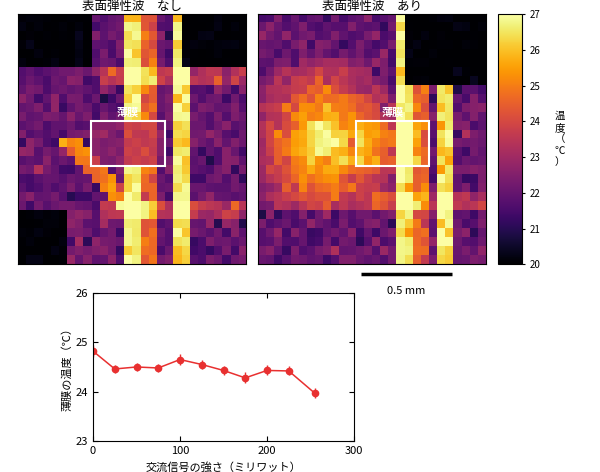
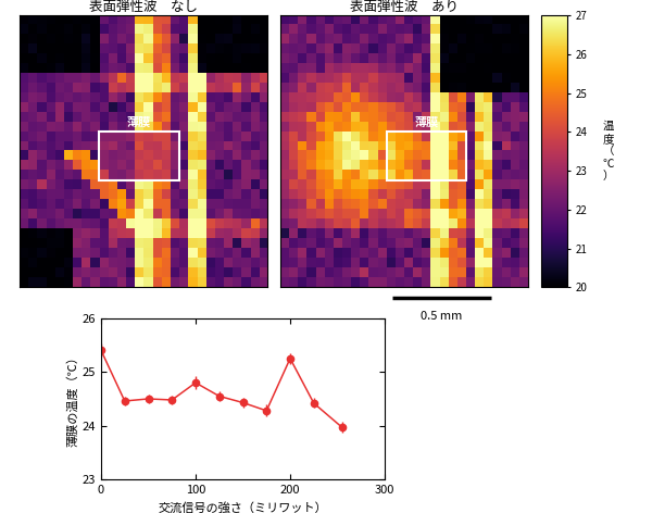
0: 24.82 -> 25.40
100: 24.65 -> 24.80
200: 24.43 -> 25.25
